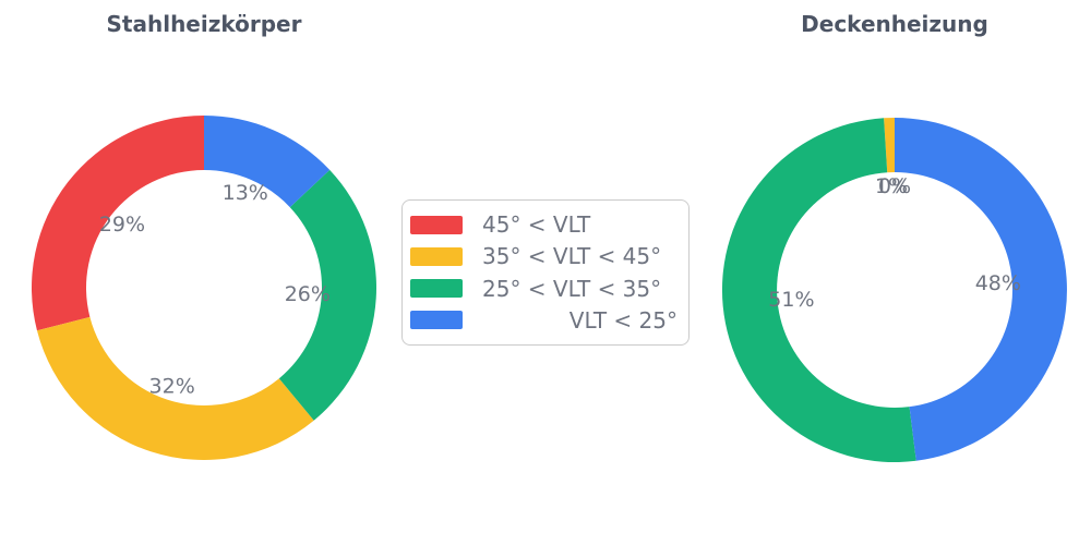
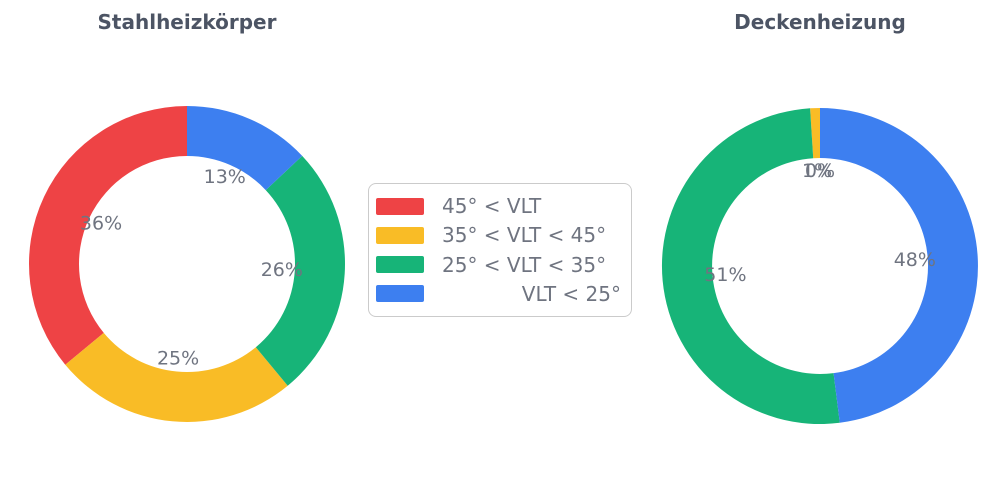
Stahlheizkörper/45° < VLT: 29% -> 36%
Stahlheizkörper/35° < VLT < 45°: 32% -> 25%
